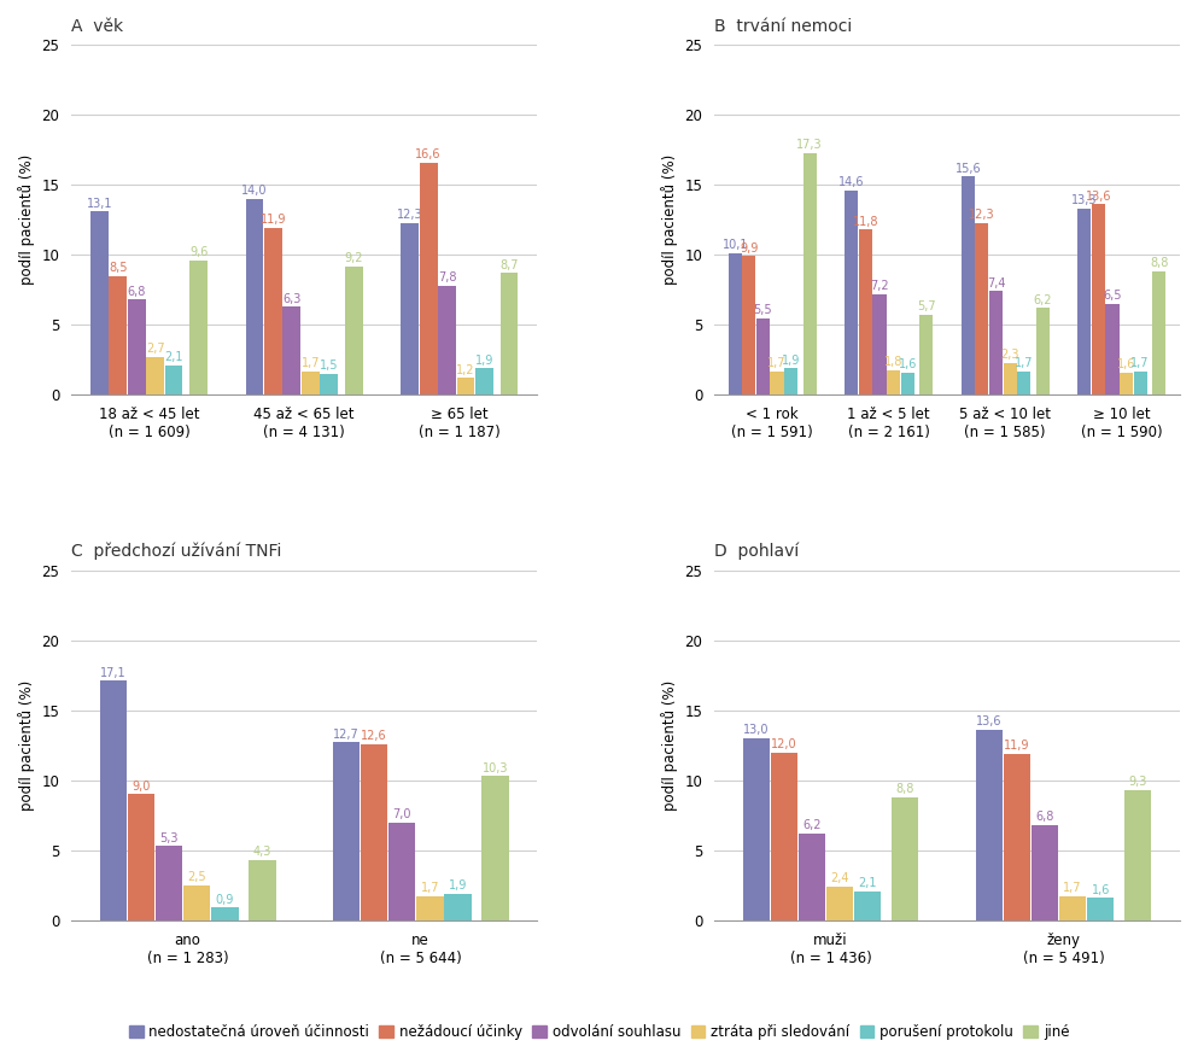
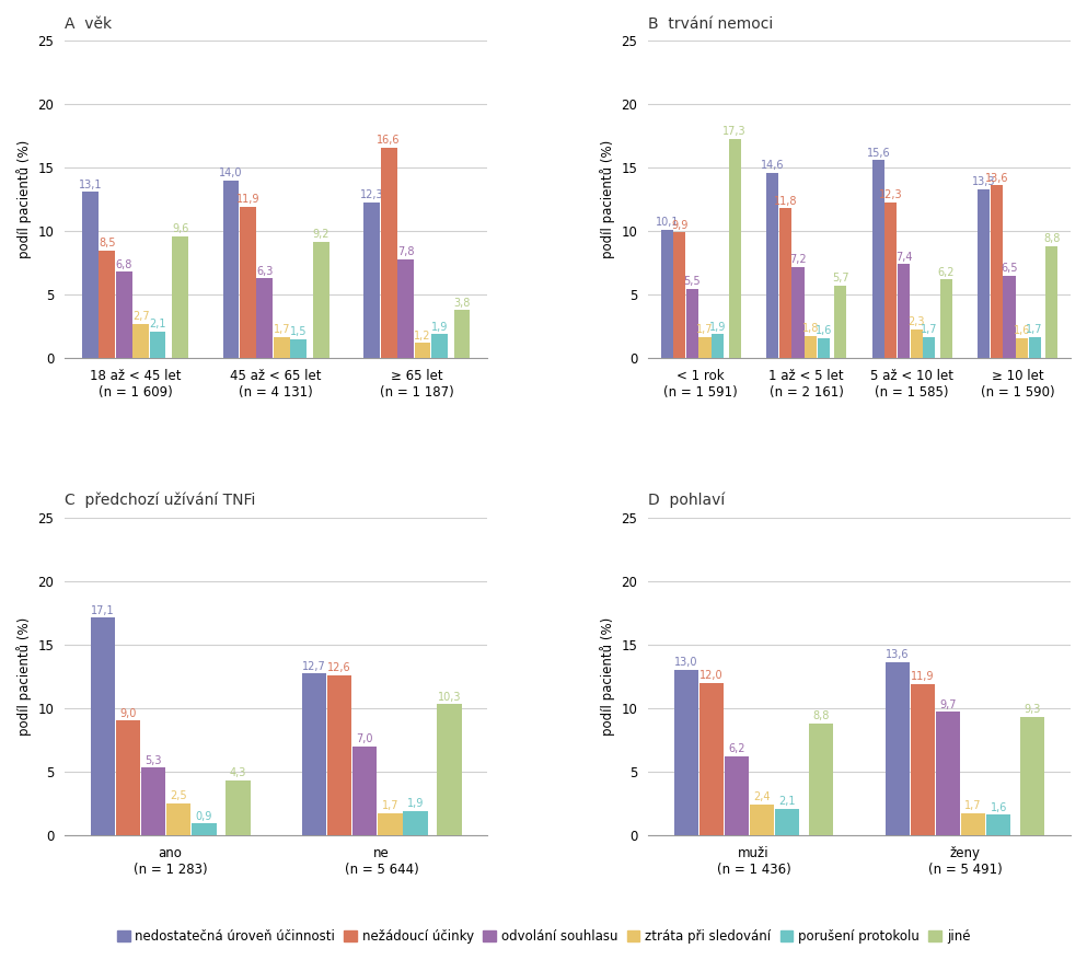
A věk/jiné/≥ 65 let (n = 1 187): 8,7 -> 3,8
D pohlaví/odvolání souhlasu/ženy (n = 5 491): 6,8 -> 9,7
